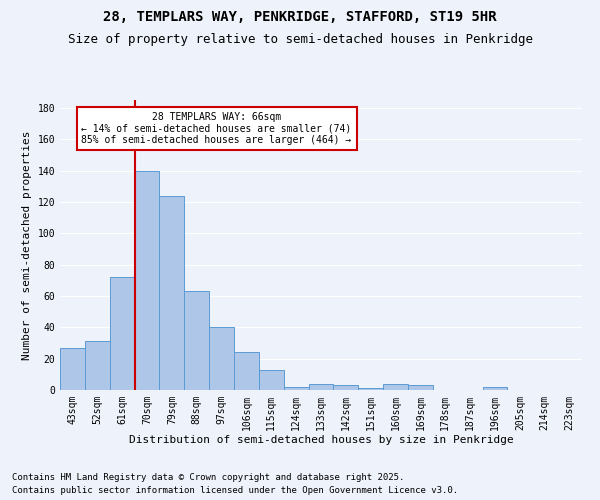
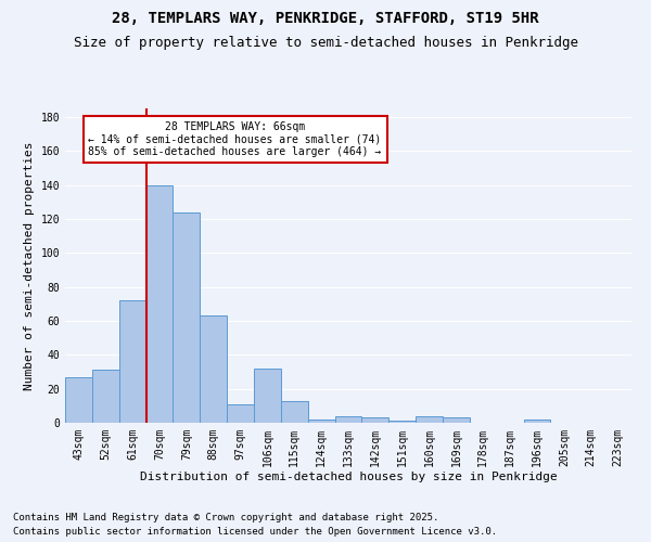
97sqm: 40 -> 11
106sqm: 24 -> 32
